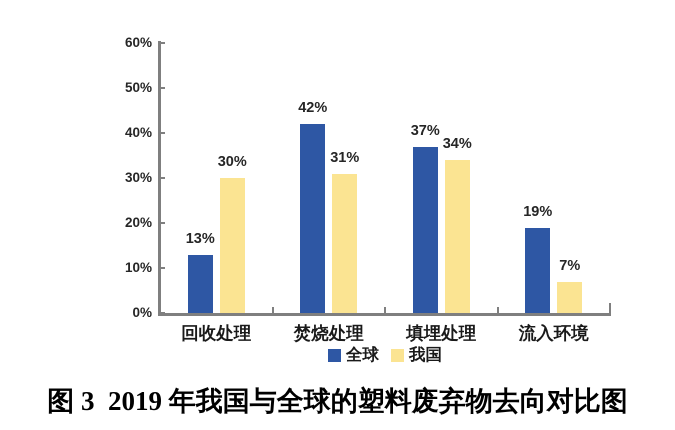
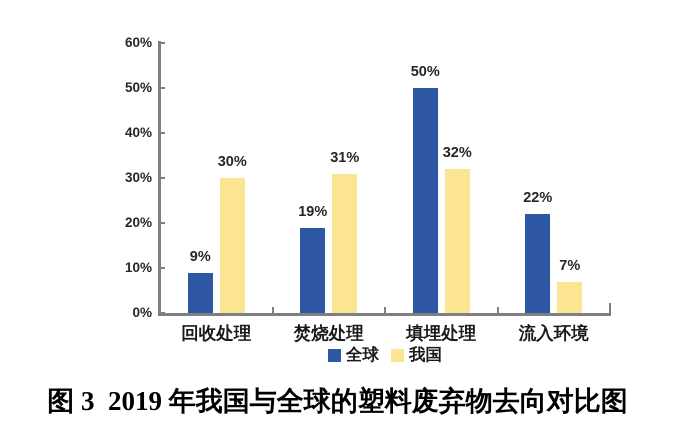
全球/回收处理: 13% -> 9%
全球/焚烧处理: 42% -> 19%
全球/填埋处理: 37% -> 50%
我国/填埋处理: 34% -> 32%
全球/流入环境: 19% -> 22%
